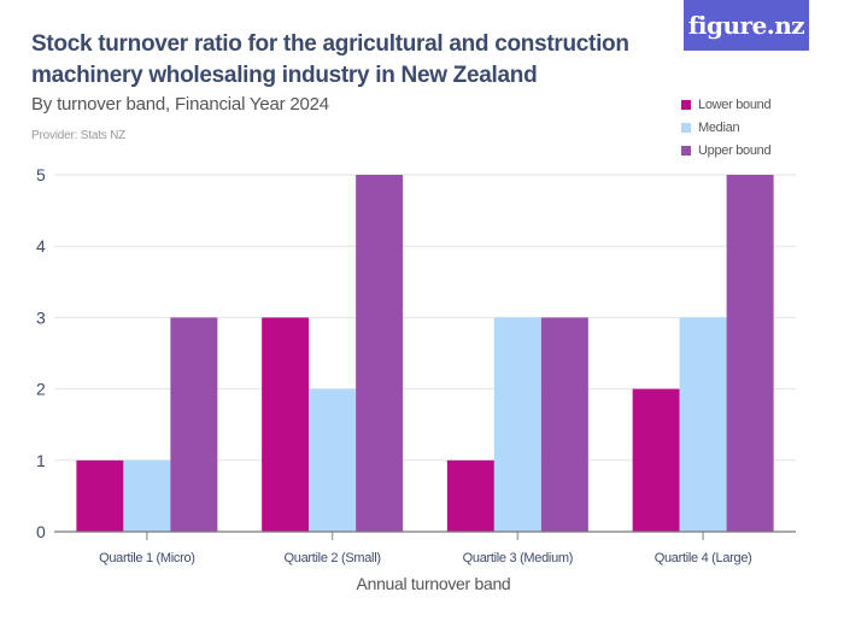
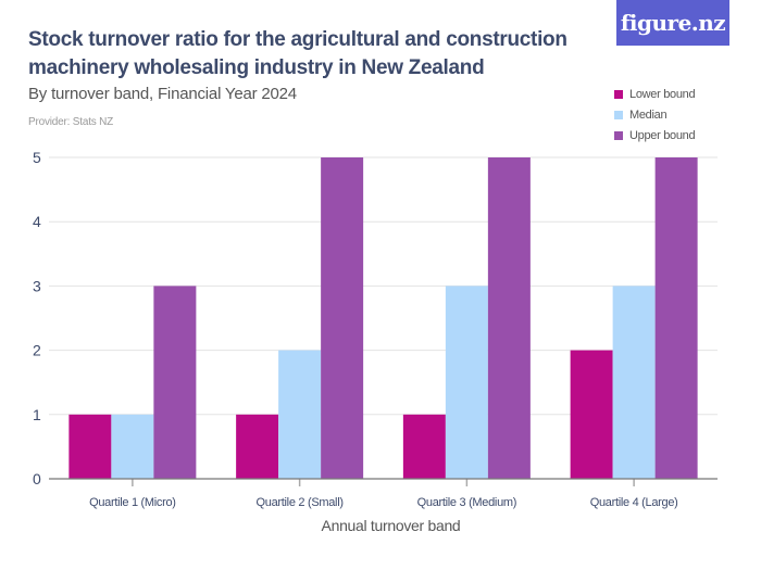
Lower bound/Quartile 2 (Small): 3 -> 1
Upper bound/Quartile 3 (Medium): 3 -> 5
